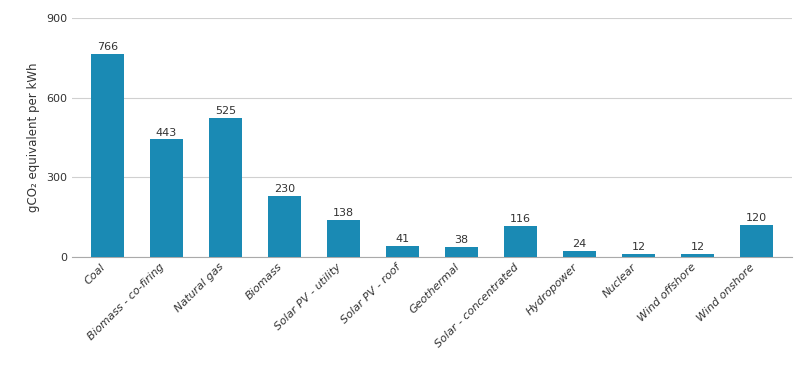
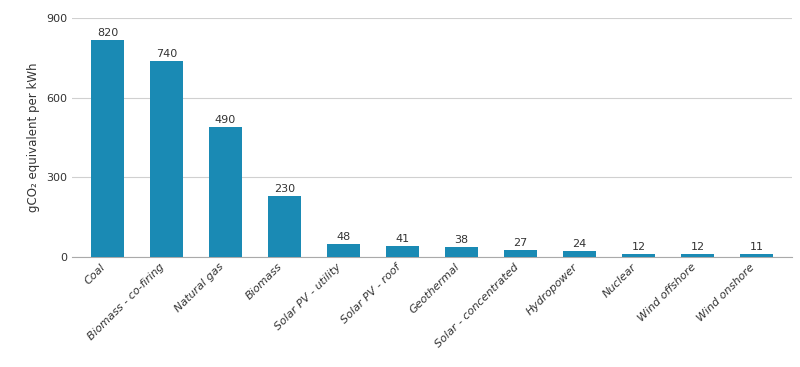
Coal: 766 -> 820
Biomass - co-firing: 443 -> 740
Natural gas: 525 -> 490
Solar PV - utility: 138 -> 48
Solar - concentrated: 116 -> 27
Wind onshore: 120 -> 11
